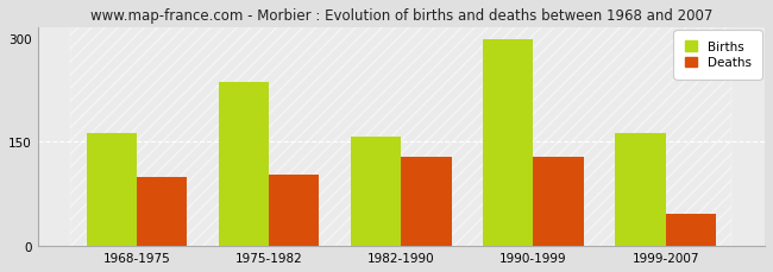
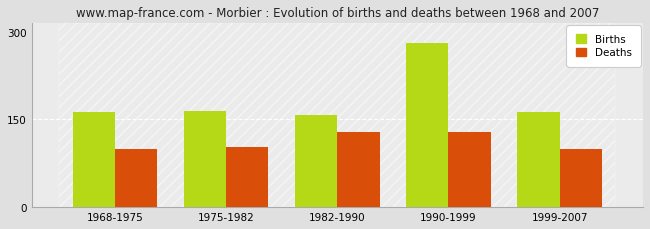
Births/1975-1982: 236 -> 165
Births/1990-1999: 298 -> 280
Deaths/1999-2007: 46 -> 100
